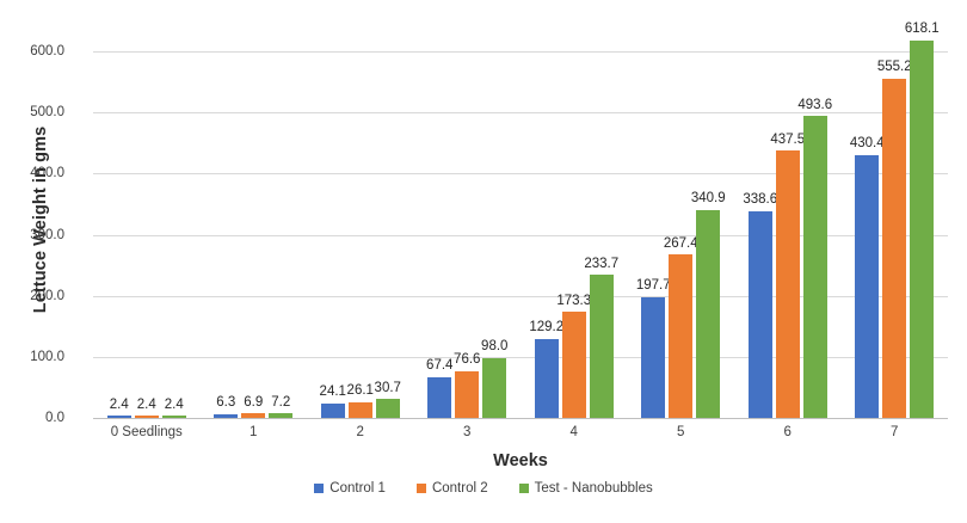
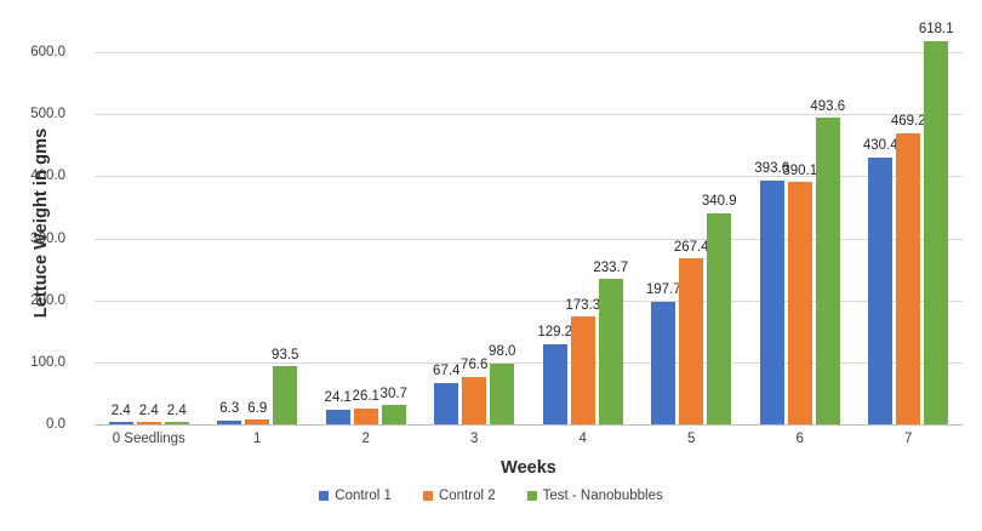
Test - Nanobubbles/1: 7.2 -> 93.5
Control 1/6: 338.6 -> 393.6
Control 2/6: 437.5 -> 390.1
Control 2/7: 555.2 -> 469.2
